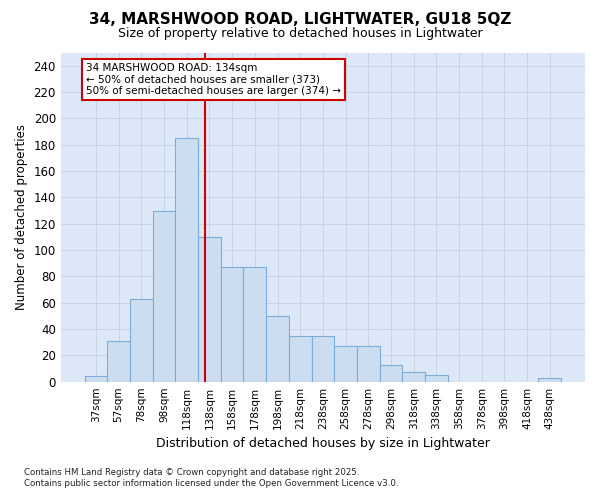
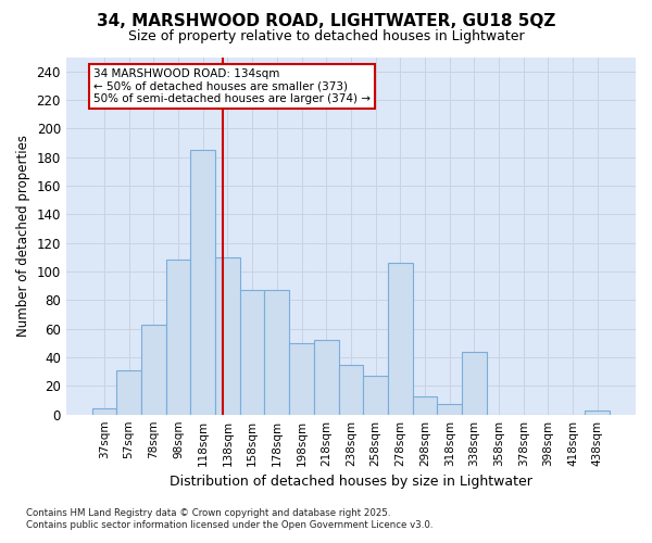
98sqm: 130 -> 108
218sqm: 35 -> 52
278sqm: 27 -> 106
338sqm: 5 -> 44
